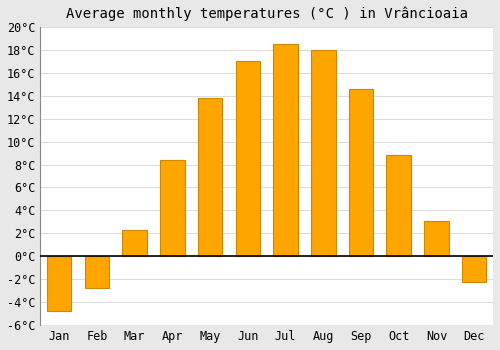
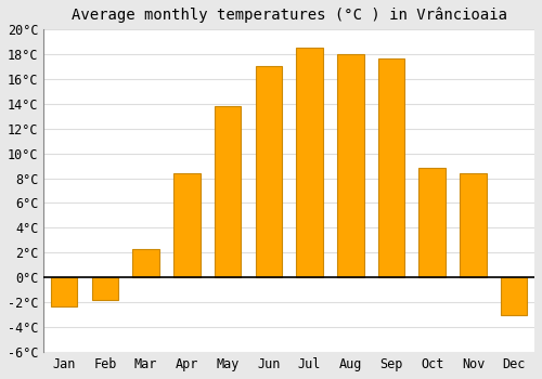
Jan: -4.8°C -> -2.3°C
Feb: -2.8°C -> -1.8°C
Sep: 14.6°C -> 17.6°C
Nov: 3.1°C -> 8.4°C
Dec: -2.2°C -> -3.0°C
